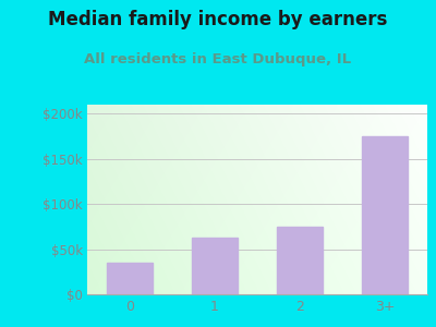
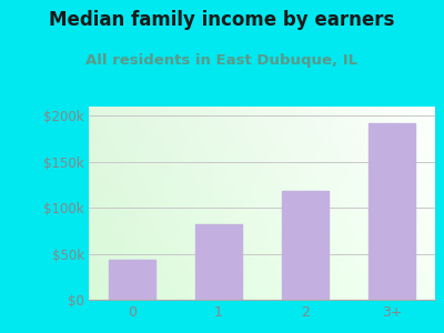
0: $35k -> $44k
1: $63k -> $82k
2: $75k -> $118k
3+: $175k -> $192k
